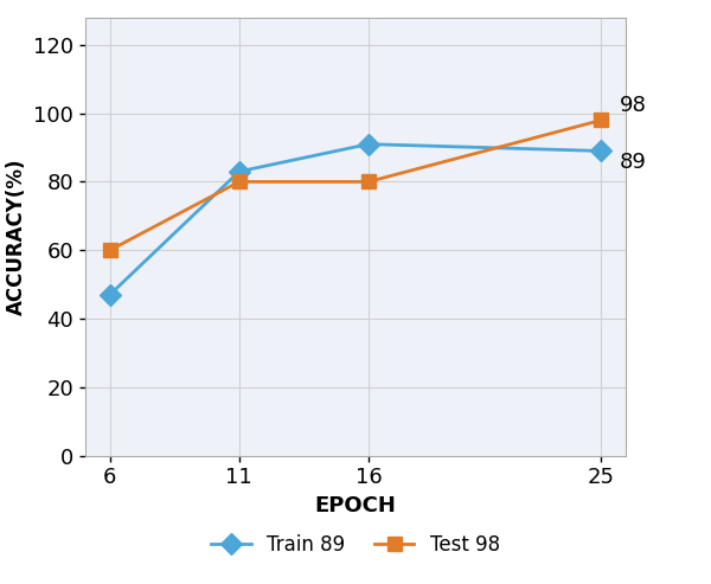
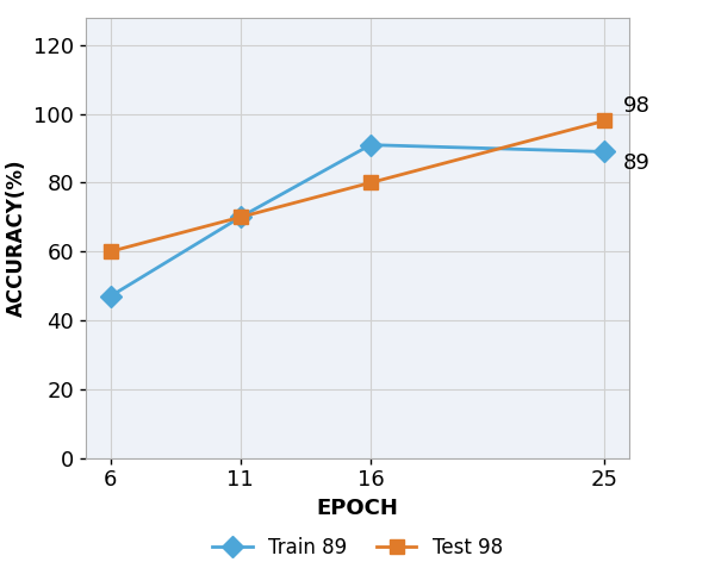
Train 89/11: 83 -> 70
Test 98/11: 80 -> 70
